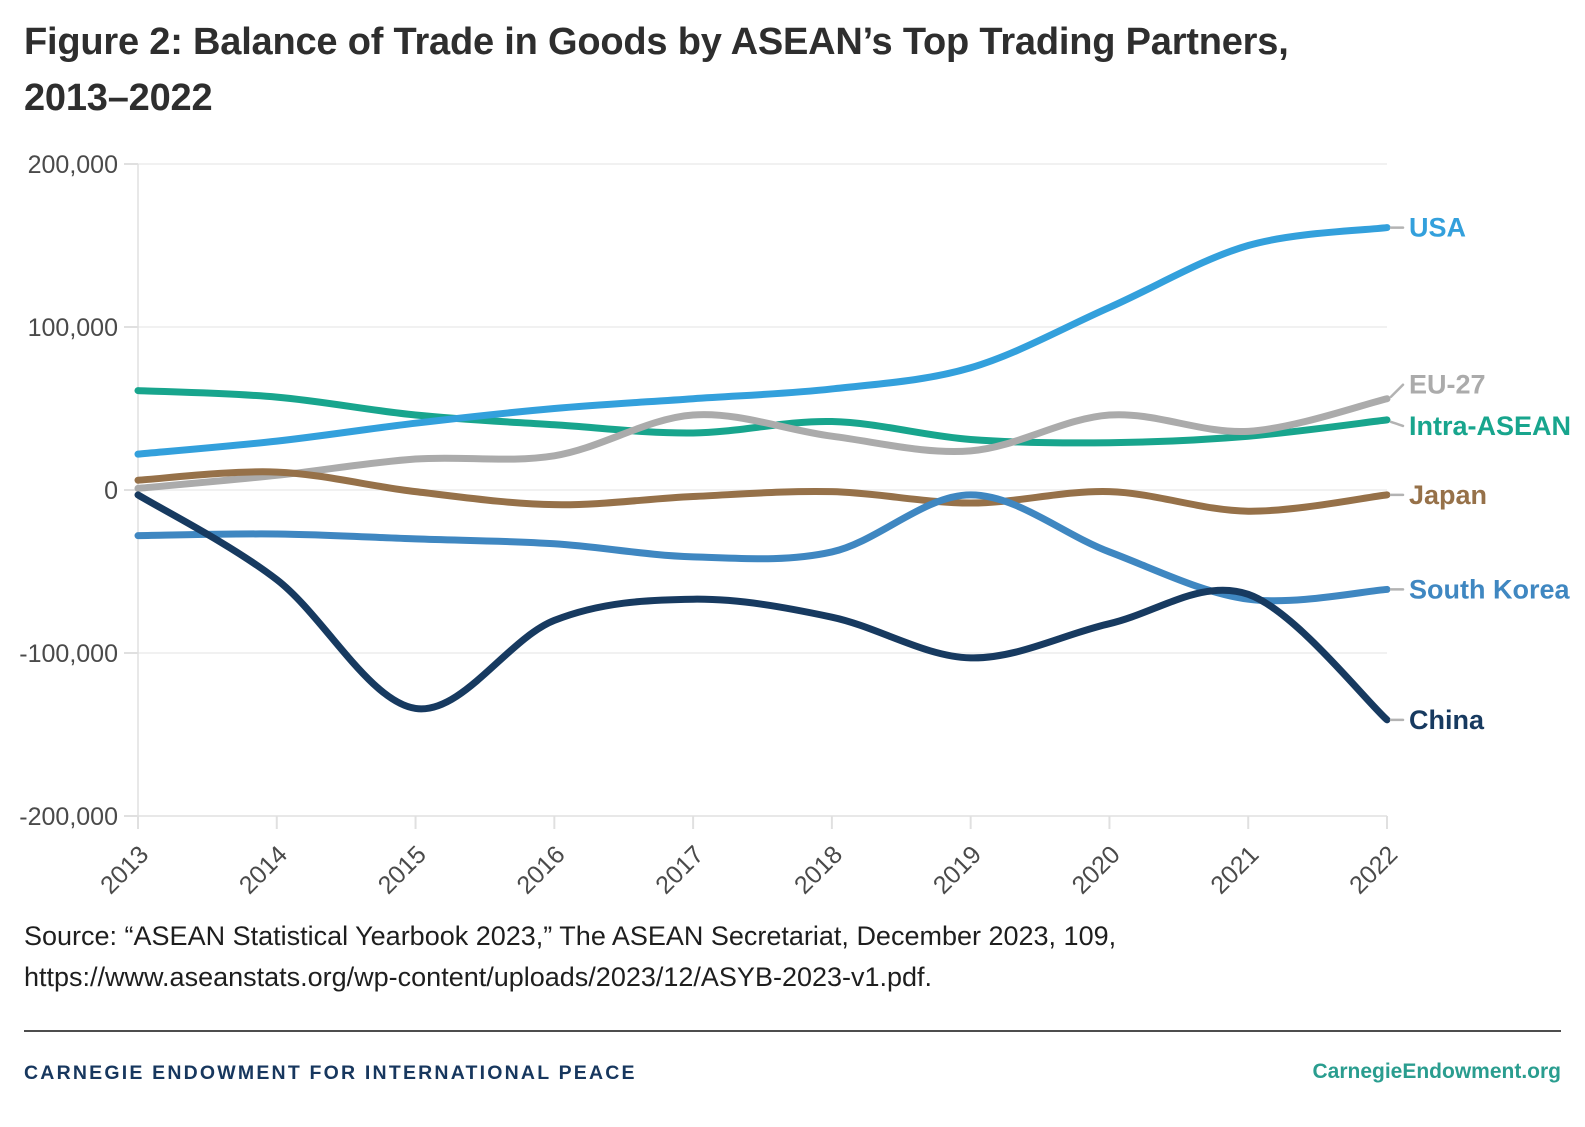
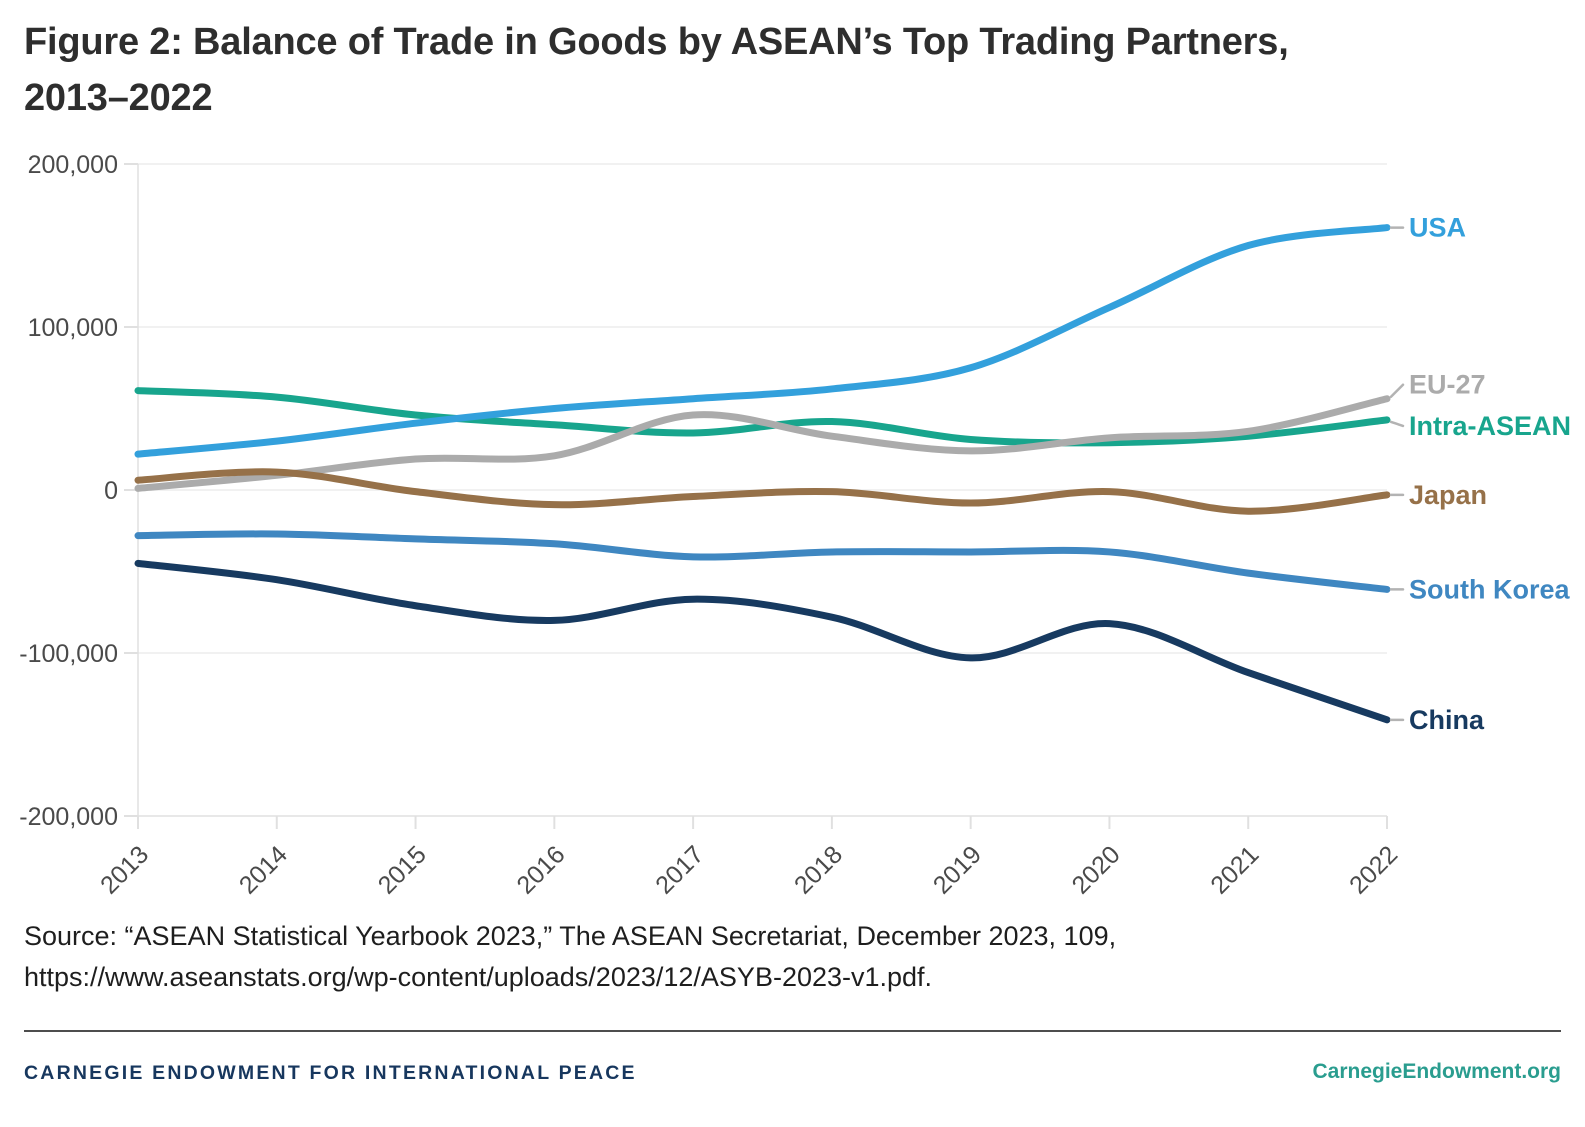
China/2013: -3000 -> -45000
China/2015: -134000 -> -71000
South Korea/2019: -3000 -> -38000
EU-27/2020: 46000 -> 32000
South Korea/2021: -67000 -> -51000
China/2021: -64000 -> -112000
